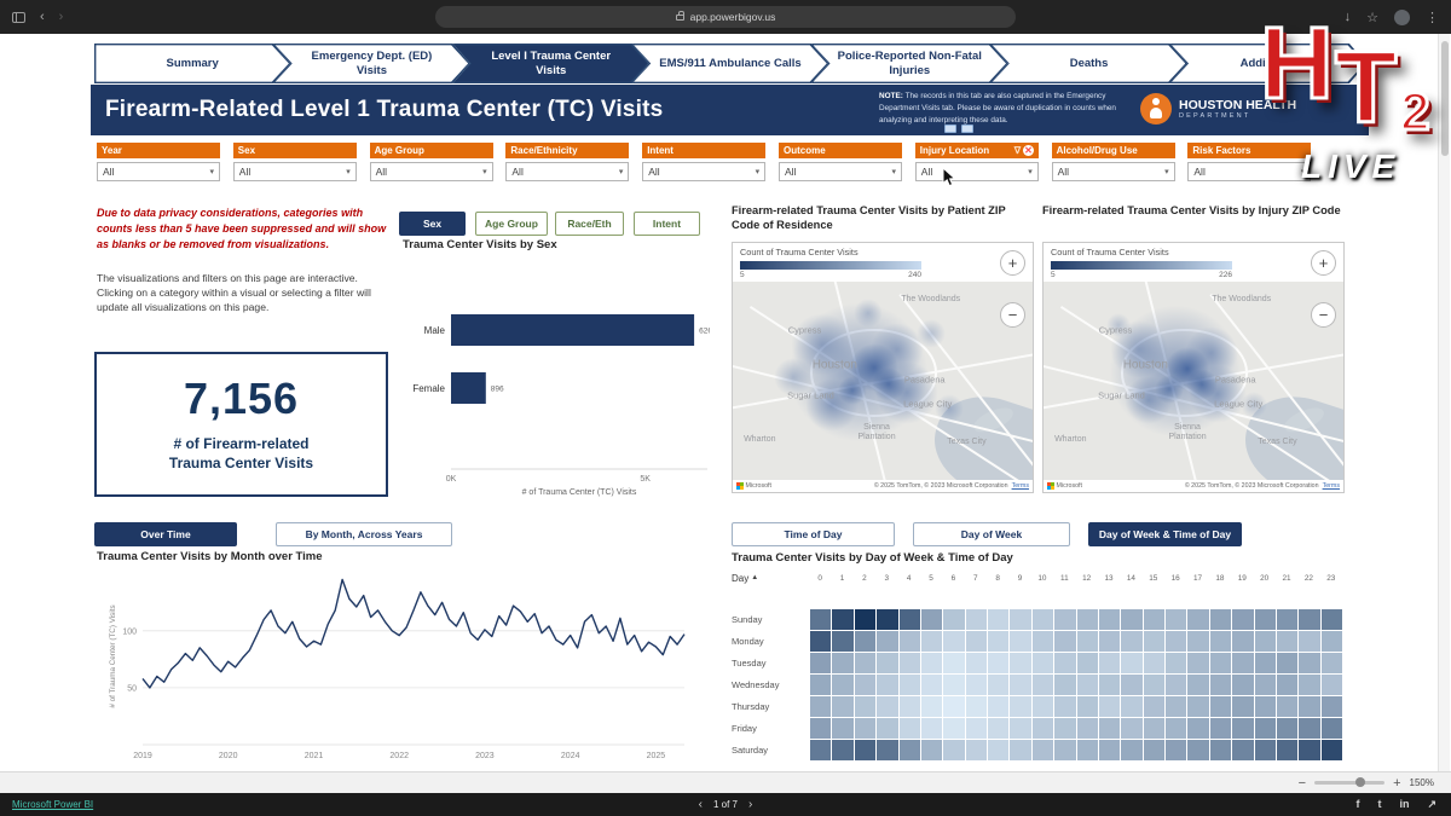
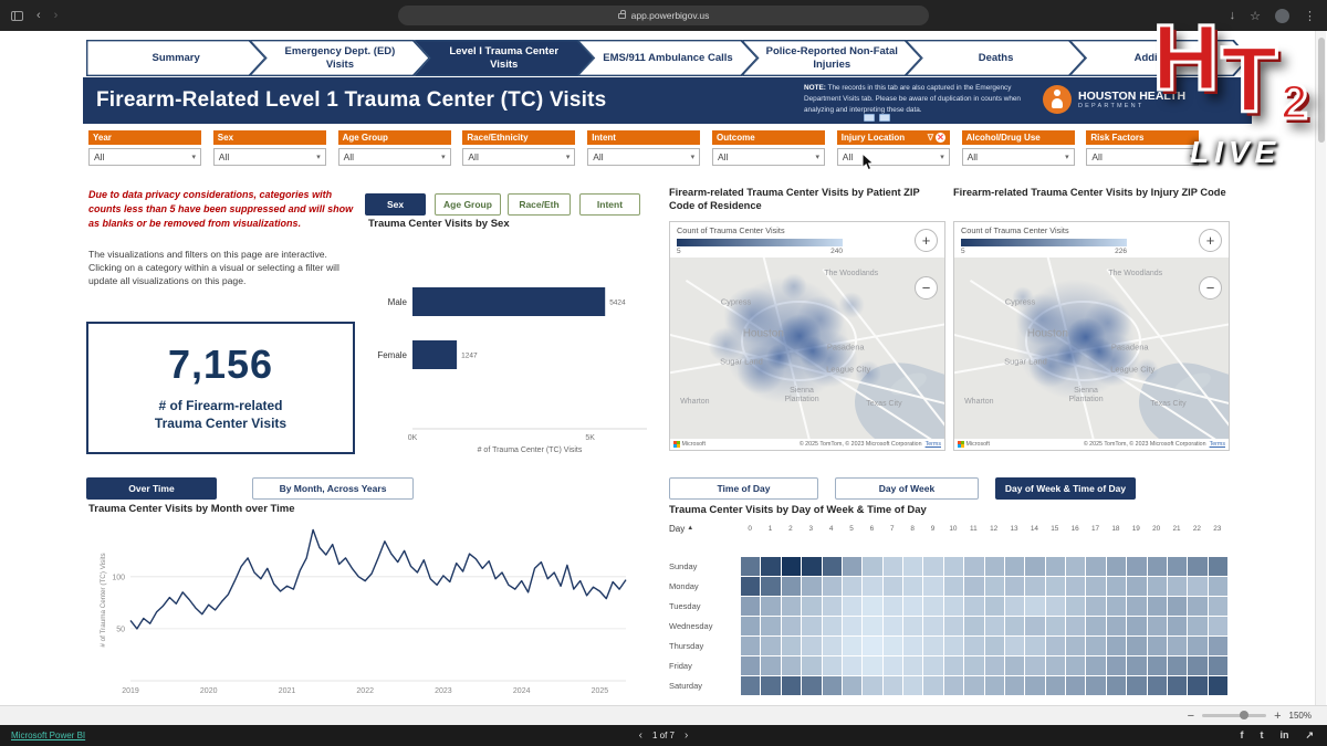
Trauma Center Visits by Sex/Male: 6260 -> 5424
Trauma Center Visits by Sex/Female: 896 -> 1247
